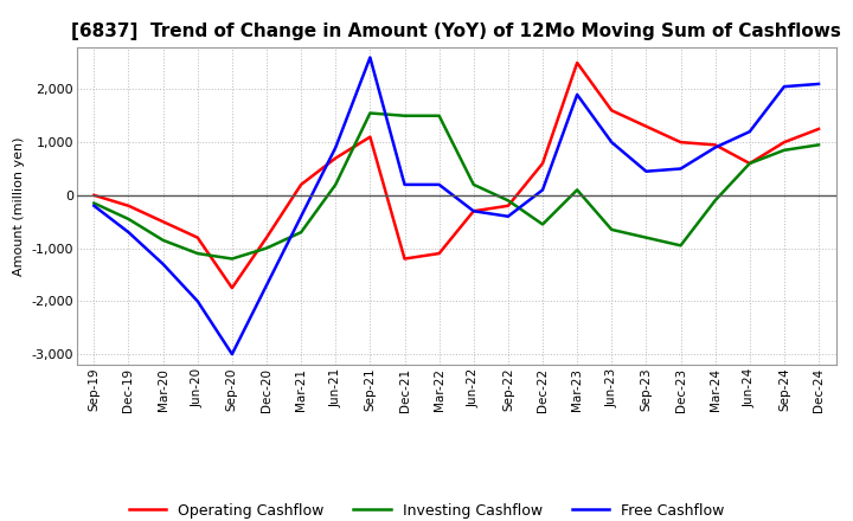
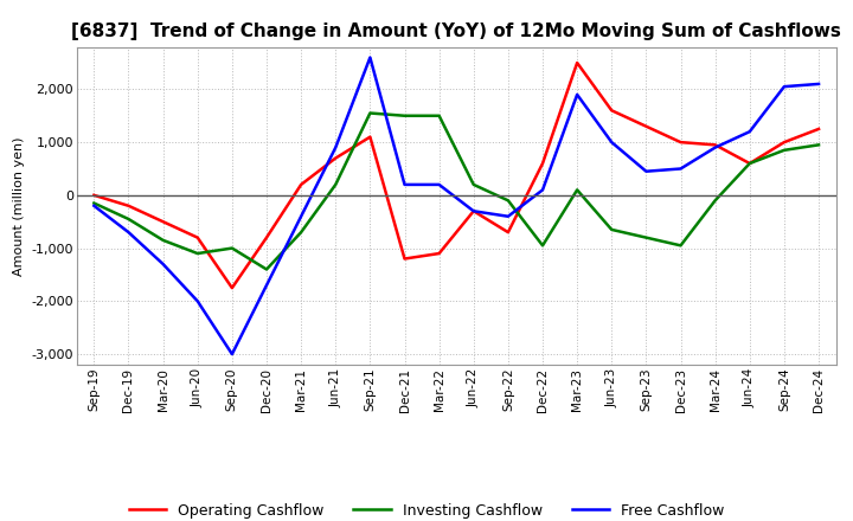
Investing Cashflow/Sep-20: -1,200 -> -1,000
Investing Cashflow/Dec-20: -1,000 -> -1,400
Operating Cashflow/Sep-22: -200 -> -700
Investing Cashflow/Dec-22: -550 -> -950
